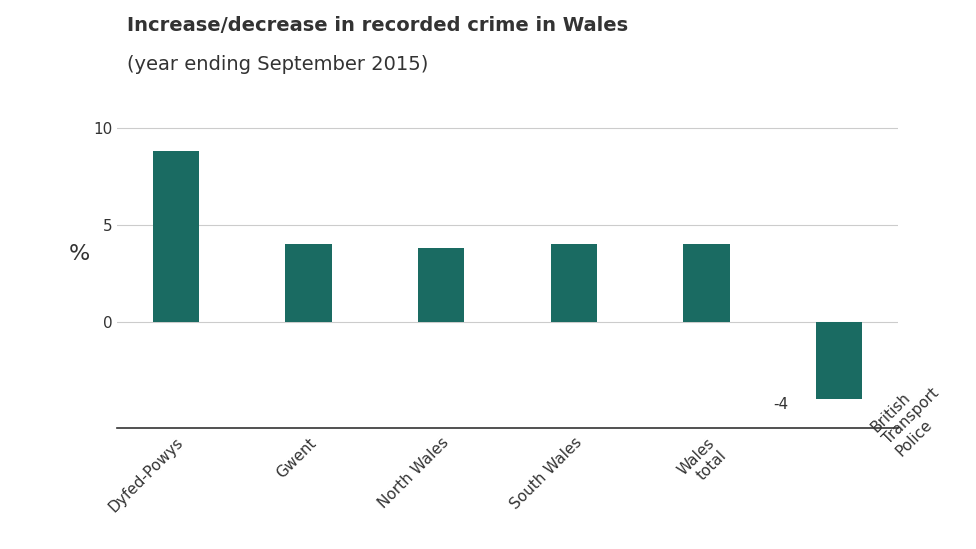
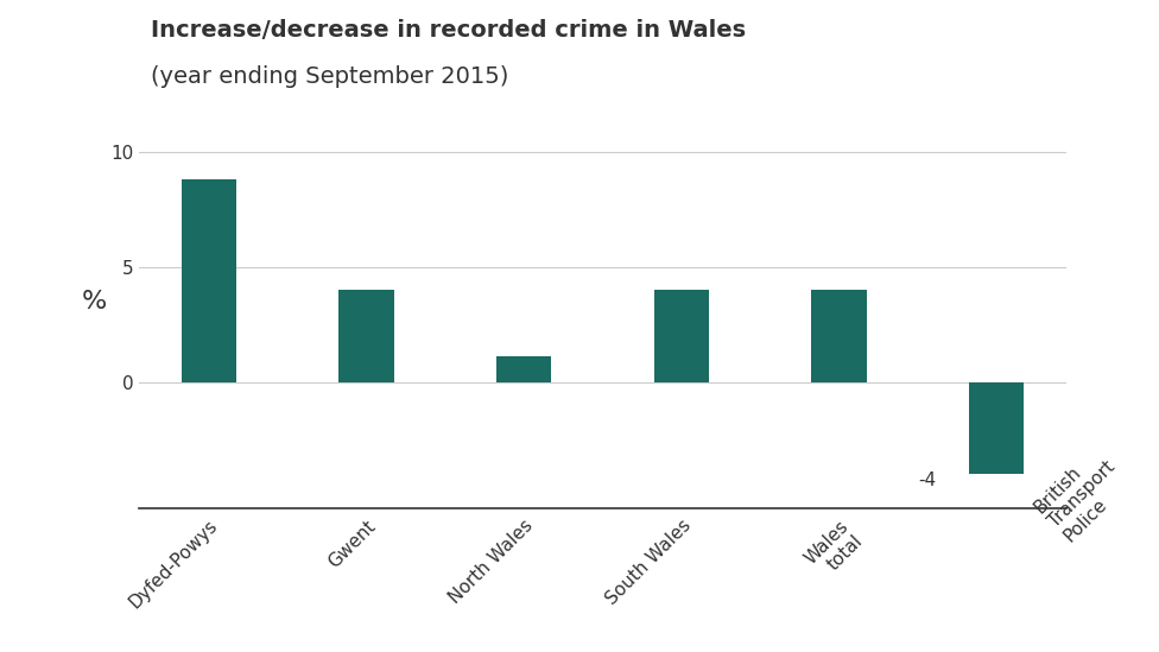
North Wales: 3.8 -> 1.1
